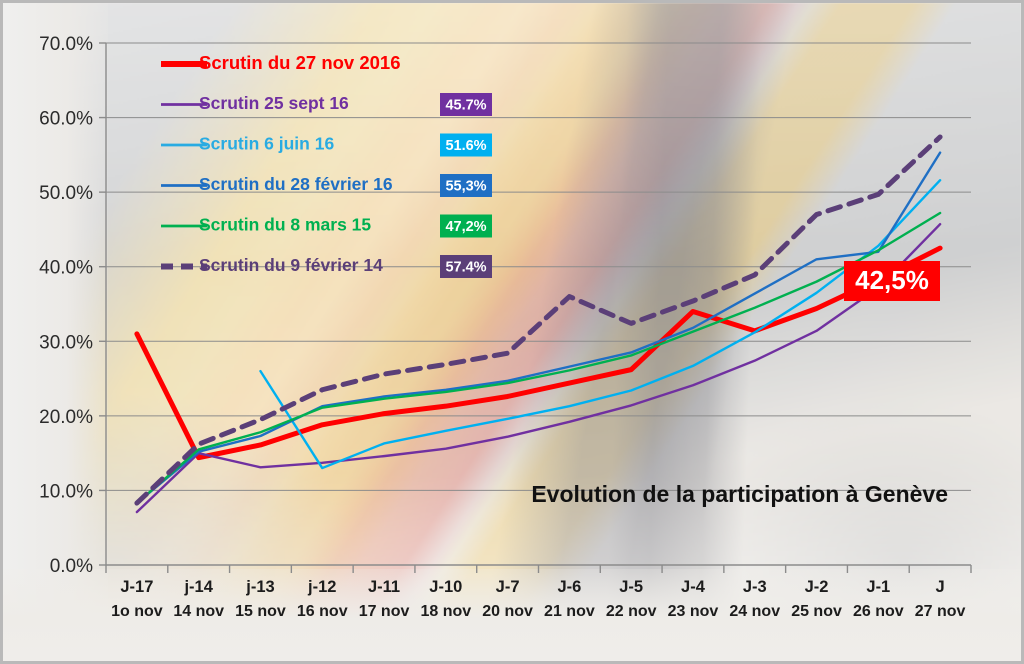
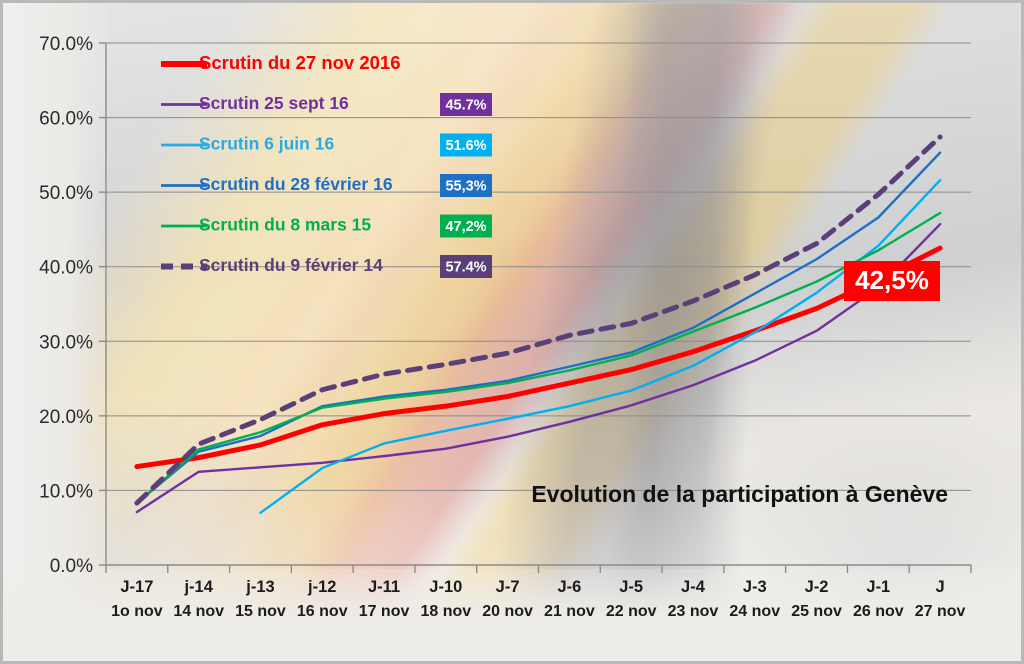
Scrutin du 27 nov 2016/J-17: 31% -> 13%
Scrutin 25 sept 16/j-14: 15% -> 12%
Scrutin 6 juin 16/j-13: 26% -> 7%
Scrutin du 9 février 14/J-6: 36% -> 31%
Scrutin du 27 nov 2016/J-4: 34% -> 29%
Scrutin du 9 février 14/J-2: 47% -> 43%
Scrutin du 28 février 16/J-1: 42% -> 47%
